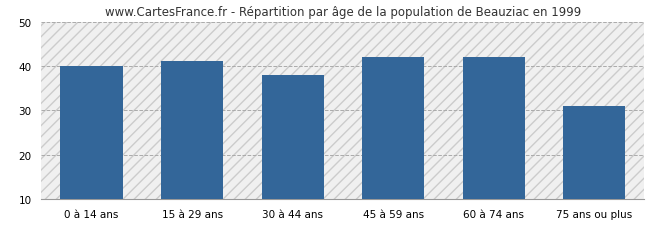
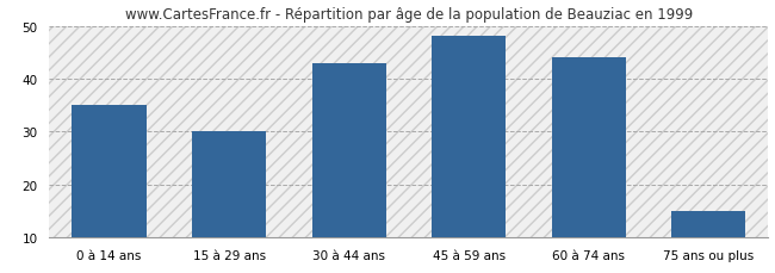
0 à 14 ans: 40 -> 35
15 à 29 ans: 41 -> 30
30 à 44 ans: 38 -> 43
45 à 59 ans: 42 -> 48
60 à 74 ans: 42 -> 44
75 ans ou plus: 31 -> 15
